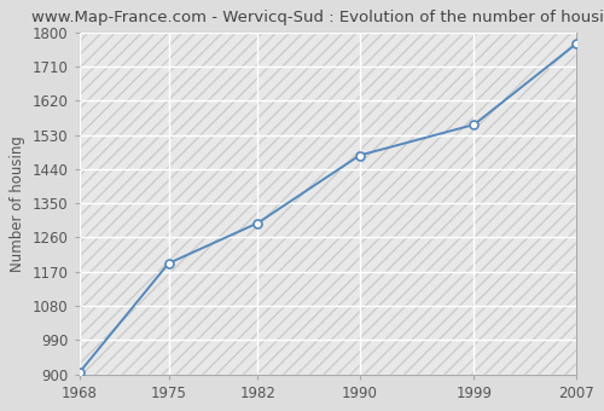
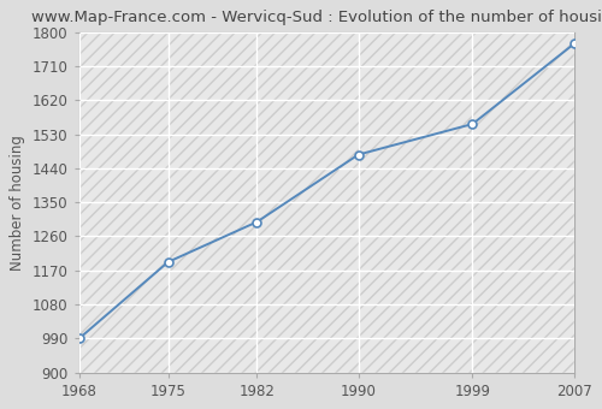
1968: 905 -> 990
